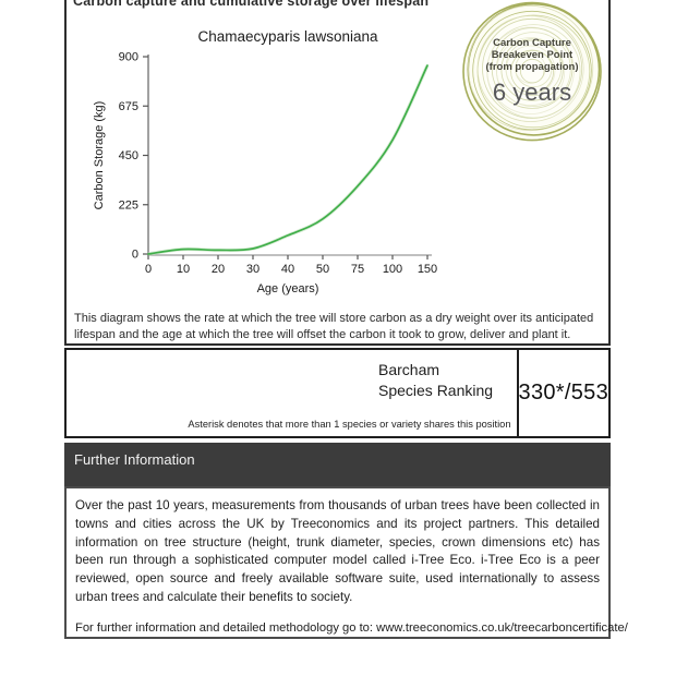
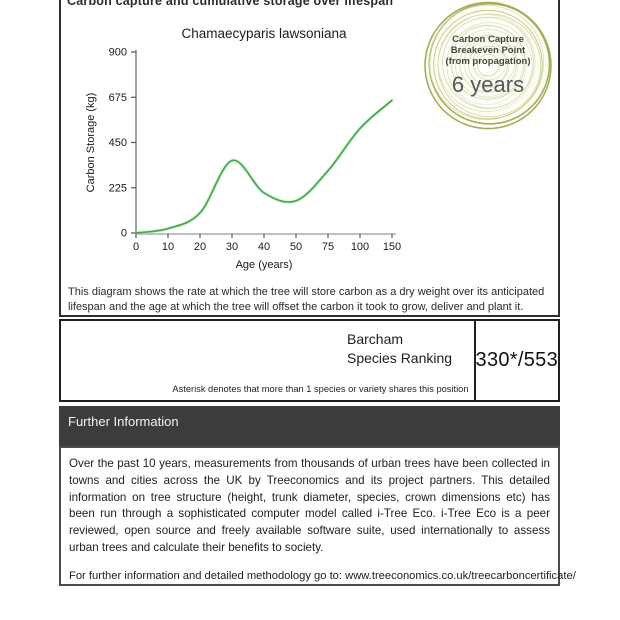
20: 20 -> 100
30: 20 -> 360
40: 80 -> 200
150: 860 -> 660
